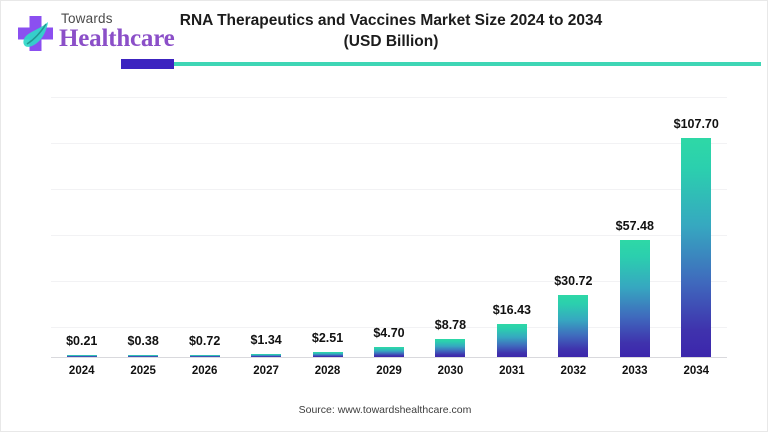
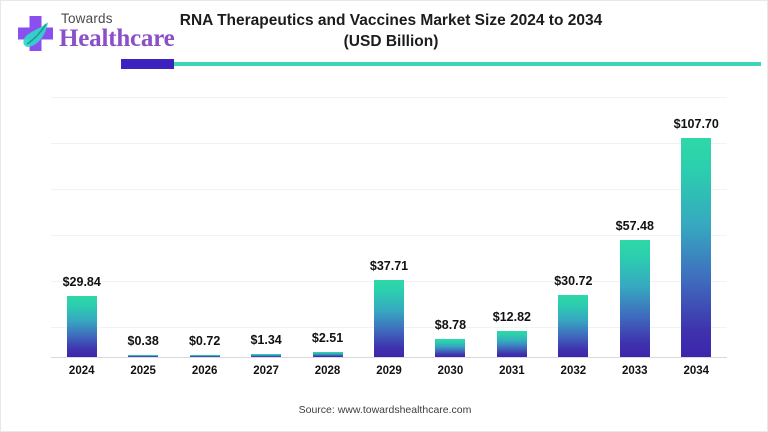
2024: $0.21 -> $29.84
2029: $4.70 -> $37.71
2031: $16.43 -> $12.82
